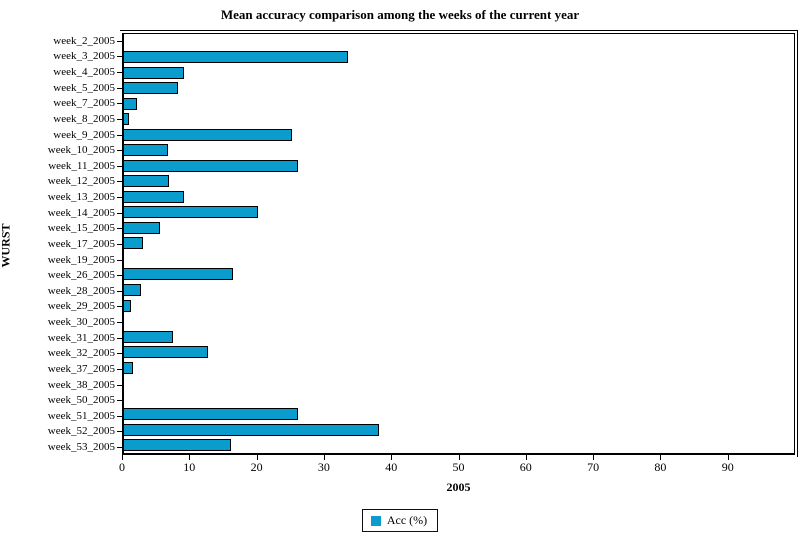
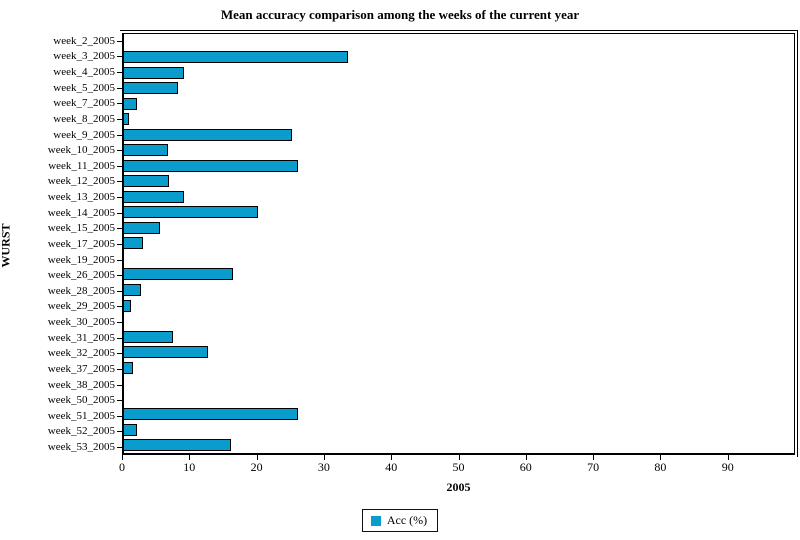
week_52_2005: 38 -> 2
